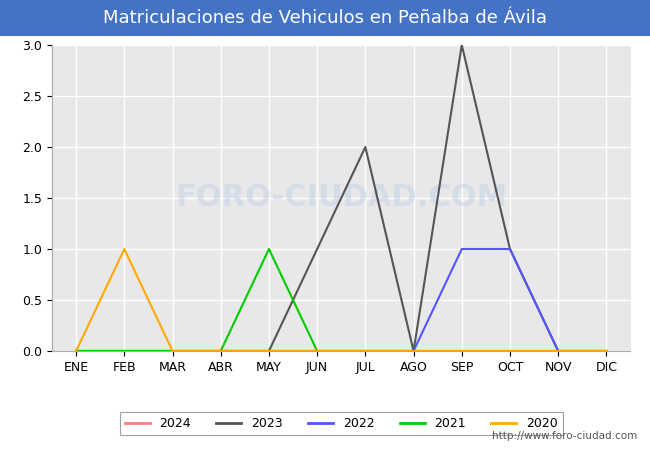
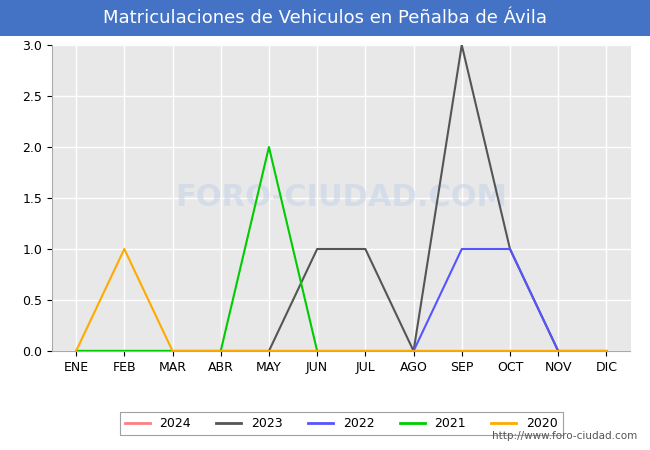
2021/MAY: 1 -> 2
2023/JUL: 2 -> 1
